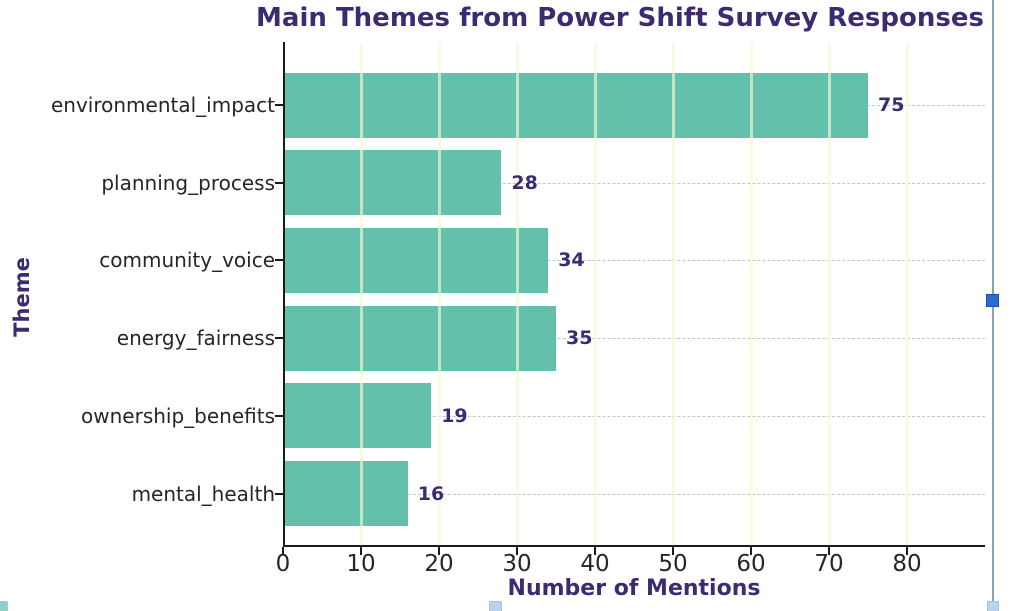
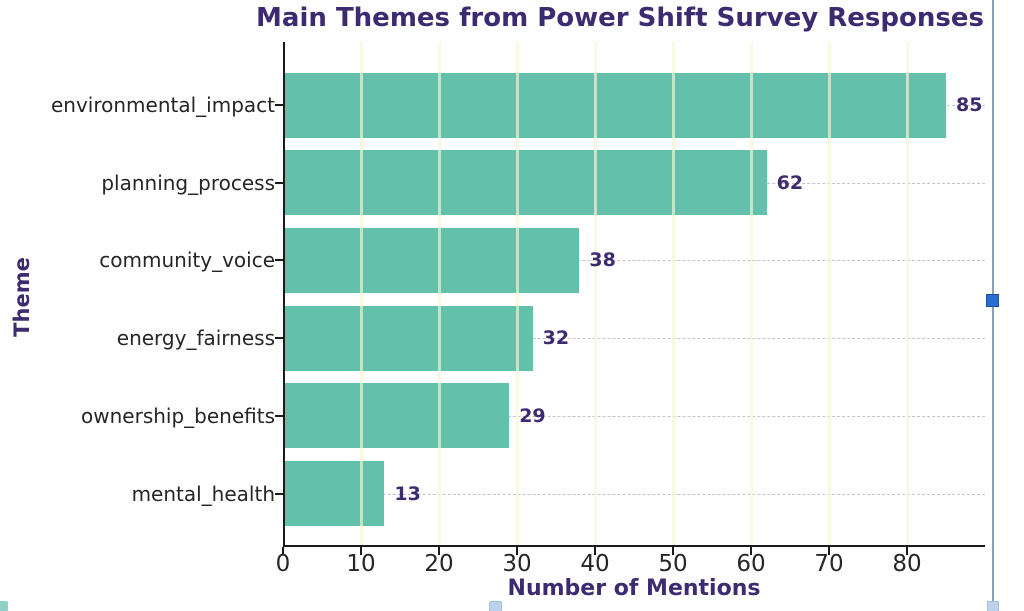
environmental_impact: 75 -> 85
planning_process: 28 -> 62
community_voice: 34 -> 38
energy_fairness: 35 -> 32
ownership_benefits: 19 -> 29
mental_health: 16 -> 13
